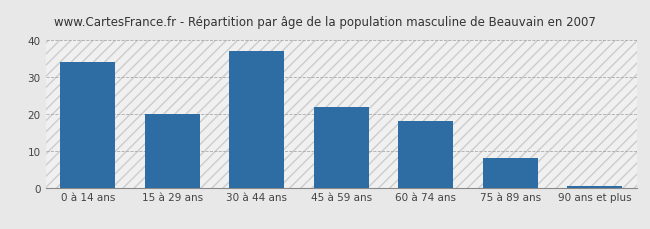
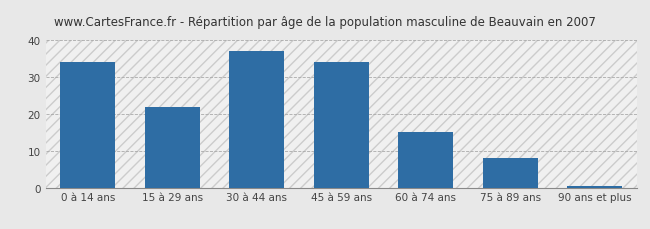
15 à 29 ans: 20.0 -> 22.0
45 à 59 ans: 22.0 -> 34.0
60 à 74 ans: 18.0 -> 15.0
